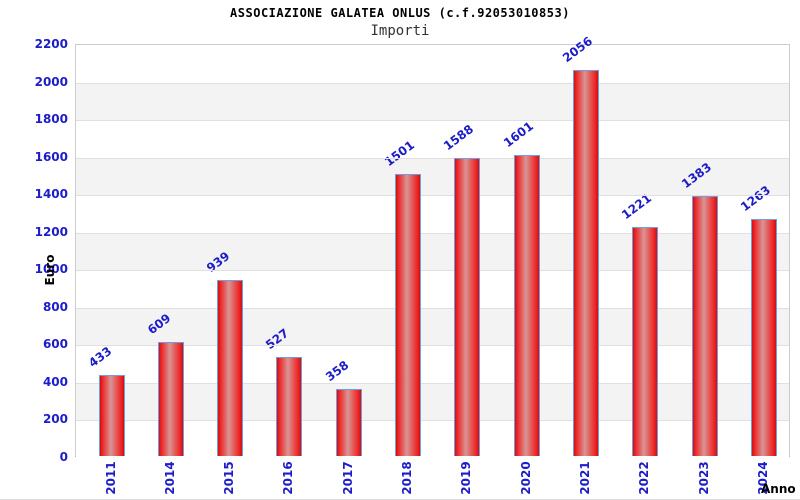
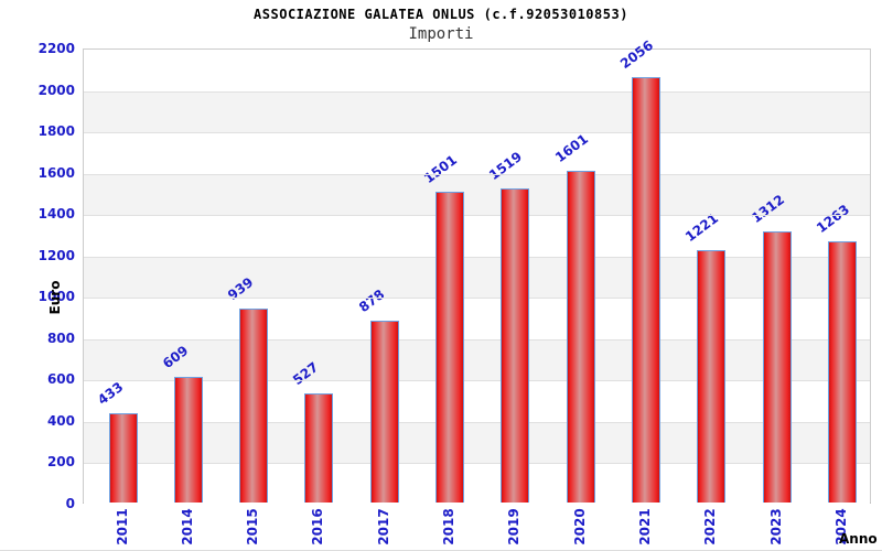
2017: 358 -> 878
2019: 1588 -> 1519
2023: 1383 -> 1312
